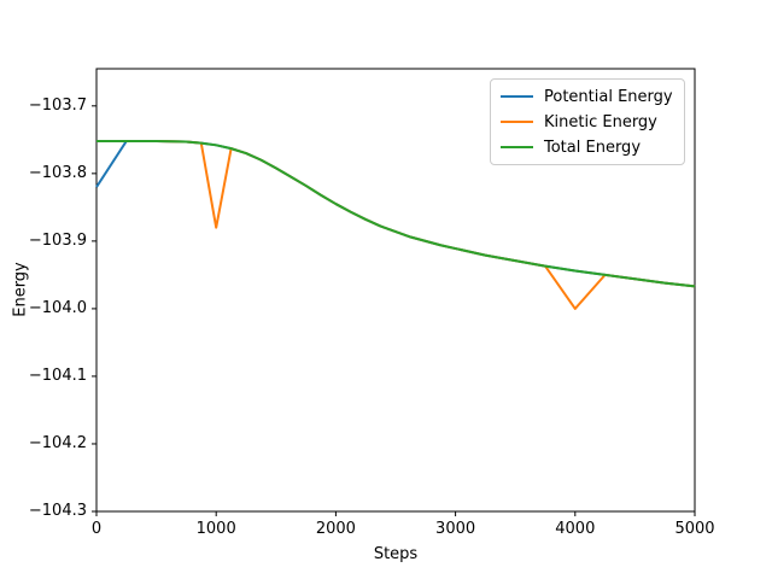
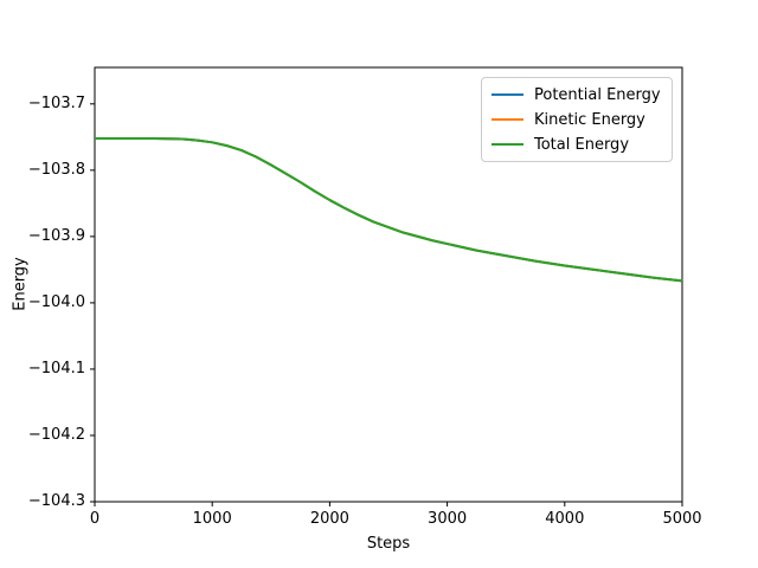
Potential Energy/0: -103.82 -> -103.75
Kinetic Energy/1000: -103.88 -> -103.76
Kinetic Energy/4000: -104.00 -> -103.94
